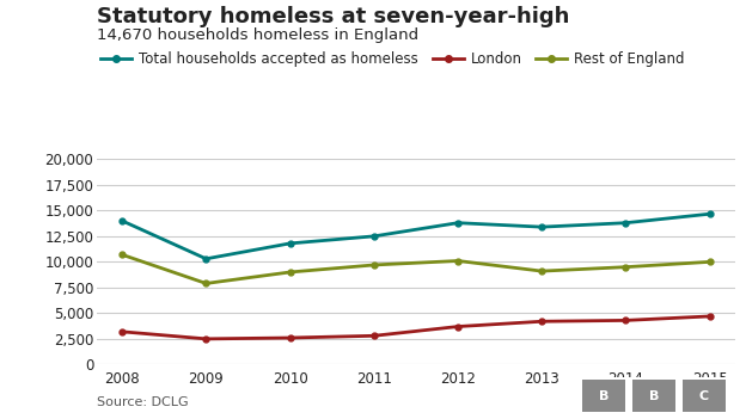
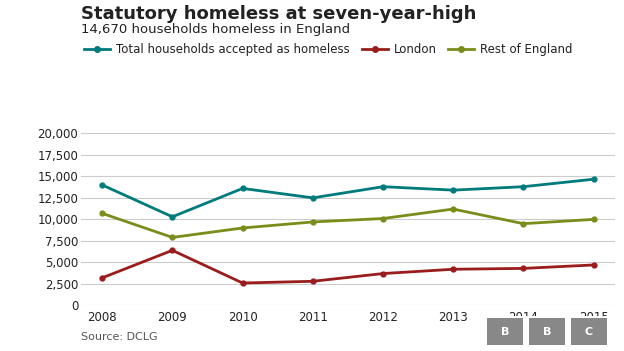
London/2009: 2,500 -> 6,400
Total households accepted as homeless/2010: 11,800 -> 13,600
Rest of England/2013: 9,100 -> 11,200
